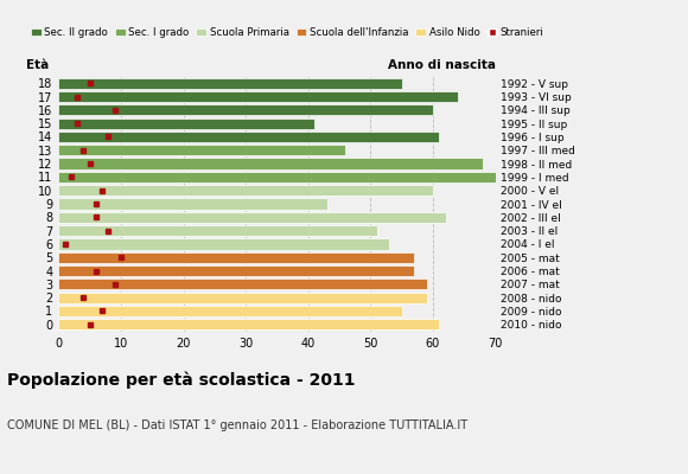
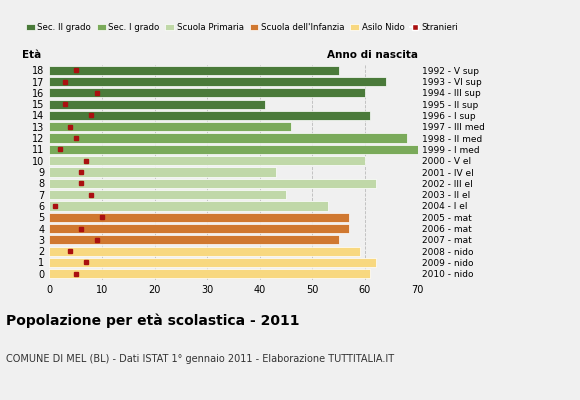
7: 51 -> 45
3: 59 -> 55
1: 55 -> 62
